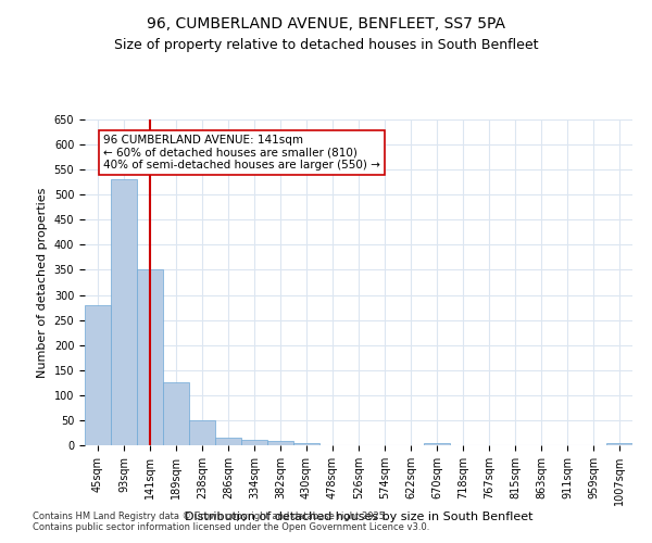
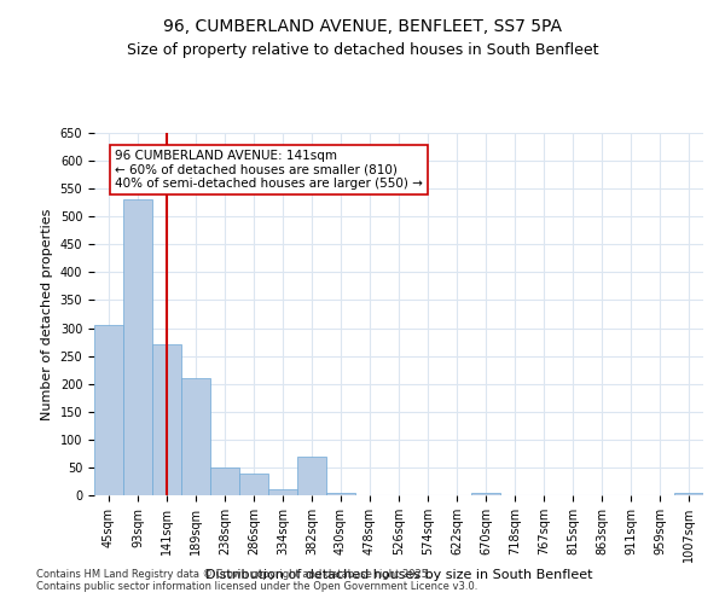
45sqm: 280 -> 305
141sqm: 350 -> 270
189sqm: 125 -> 210
286sqm: 15 -> 40
382sqm: 8 -> 70
